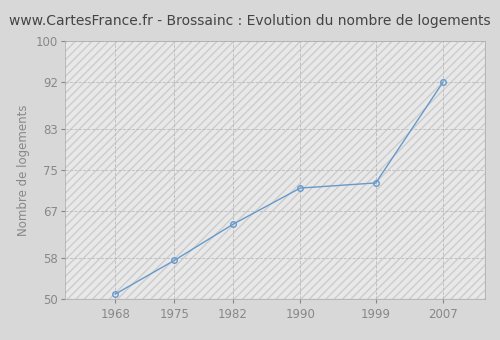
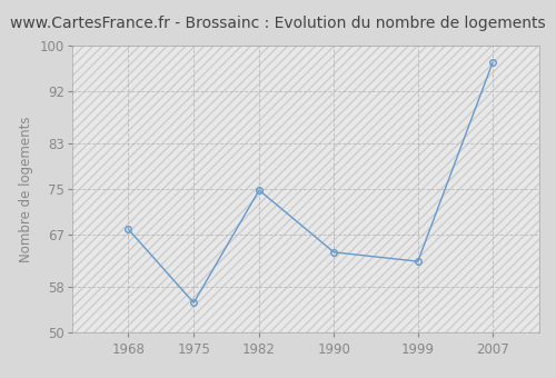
1968: 51.0 -> 68.0
1975: 57.5 -> 55.2
1982: 64.5 -> 74.8
1990: 71.5 -> 64.0
1999: 72.5 -> 62.4
2007: 92.0 -> 97.0
